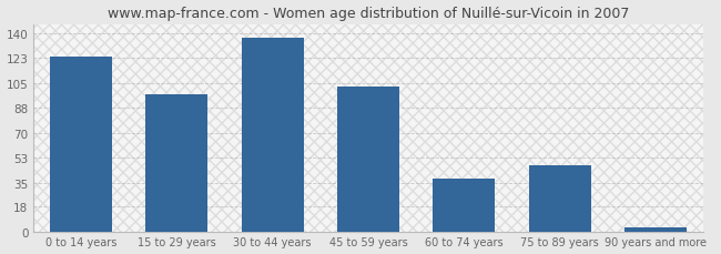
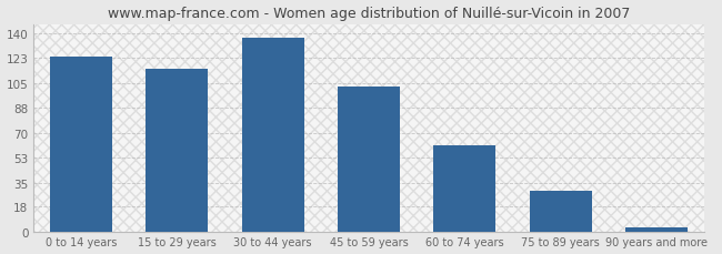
15 to 29 years: 97 -> 115
60 to 74 years: 38 -> 61
75 to 89 years: 47 -> 29
